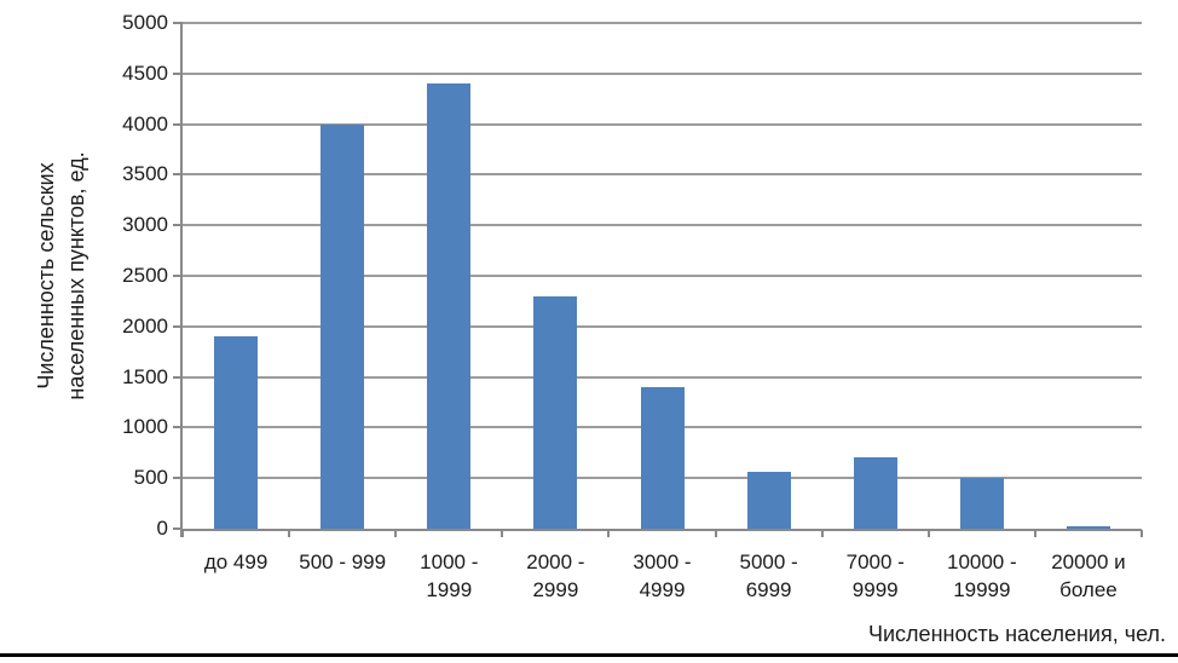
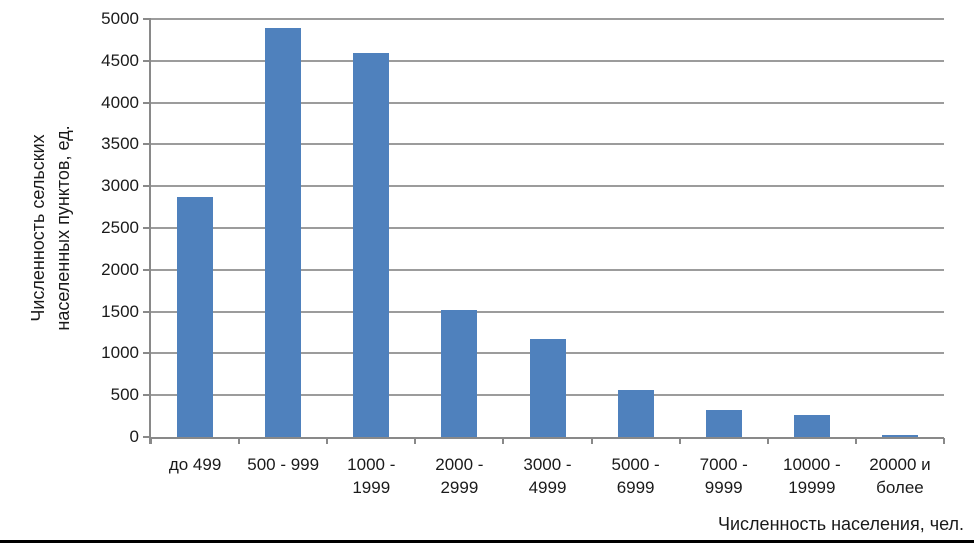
до 499: 1900 -> 2900
500 - 999: 4000 -> 4900
1000 - 1999: 4400 -> 4600
2000 - 2999: 2300 -> 1500
3000 - 4999: 1400 -> 1200
7000 - 9999: 700 -> 300
10000 - 19999: 500 -> 300
